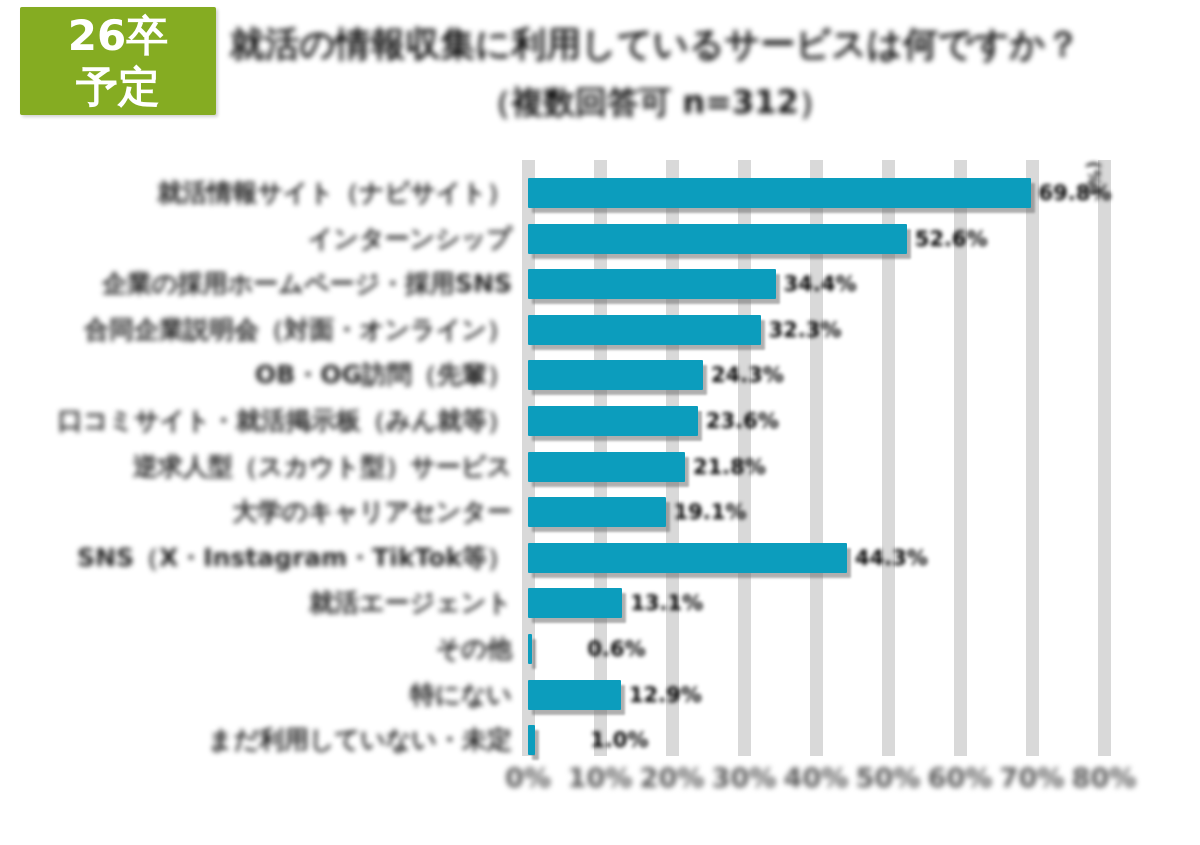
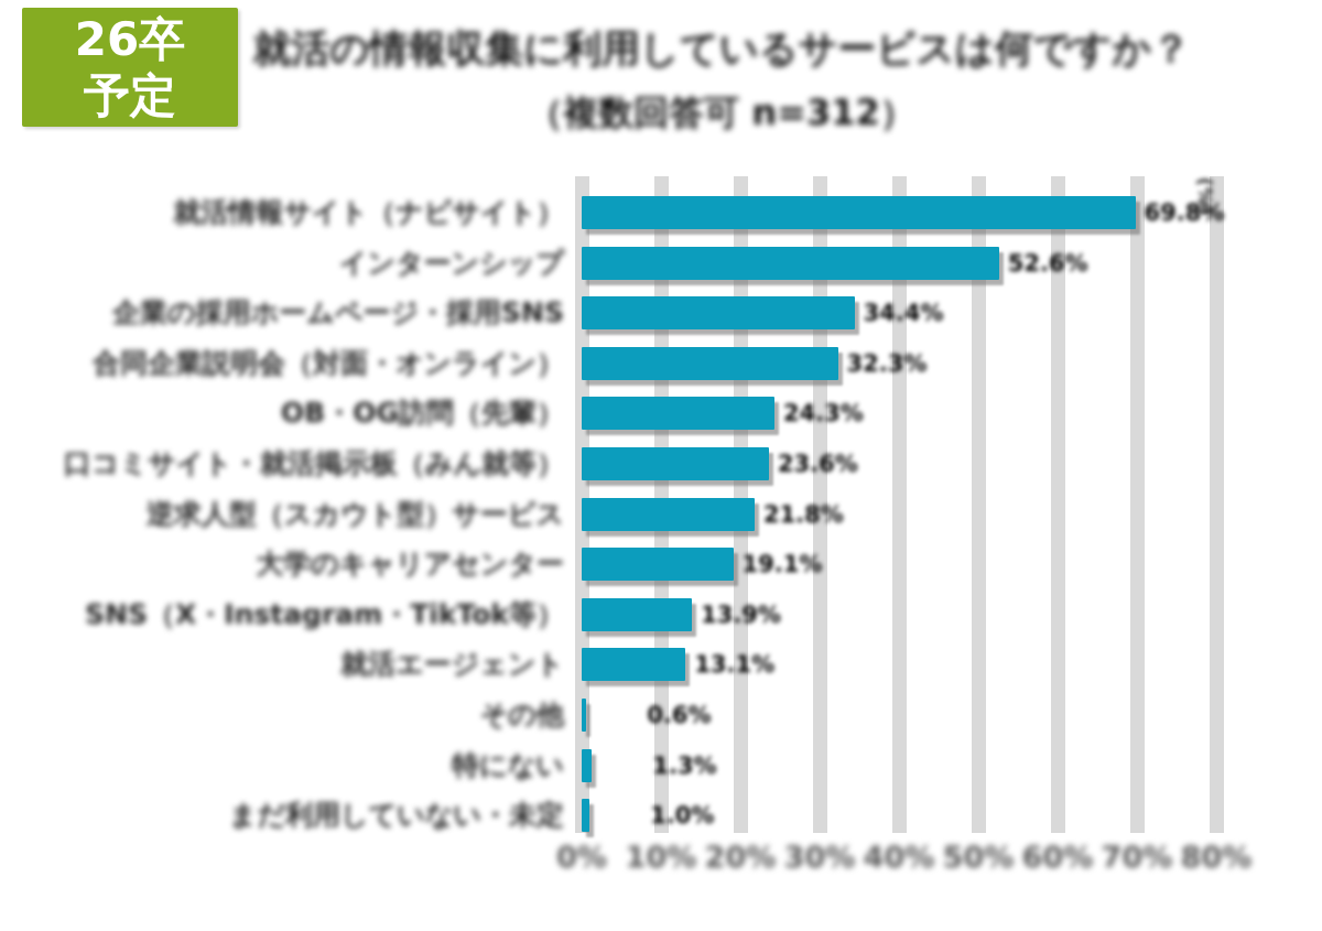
SNS（X・Instagram・TikTok等）: 44.3% -> 13.9%
特にない: 12.9% -> 1.3%
